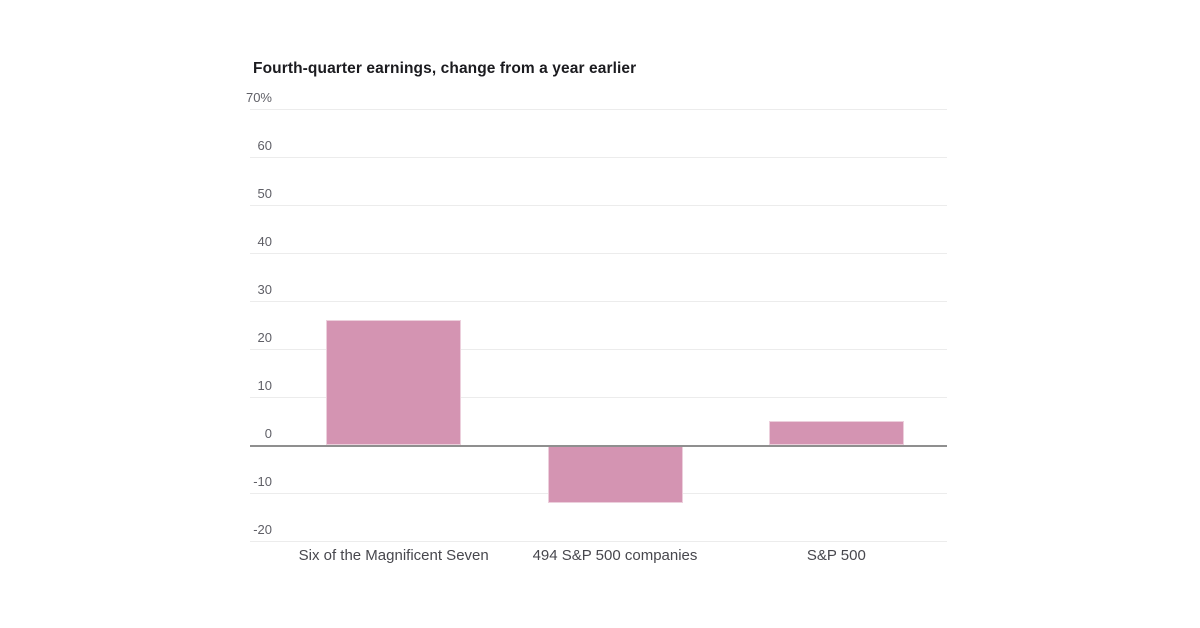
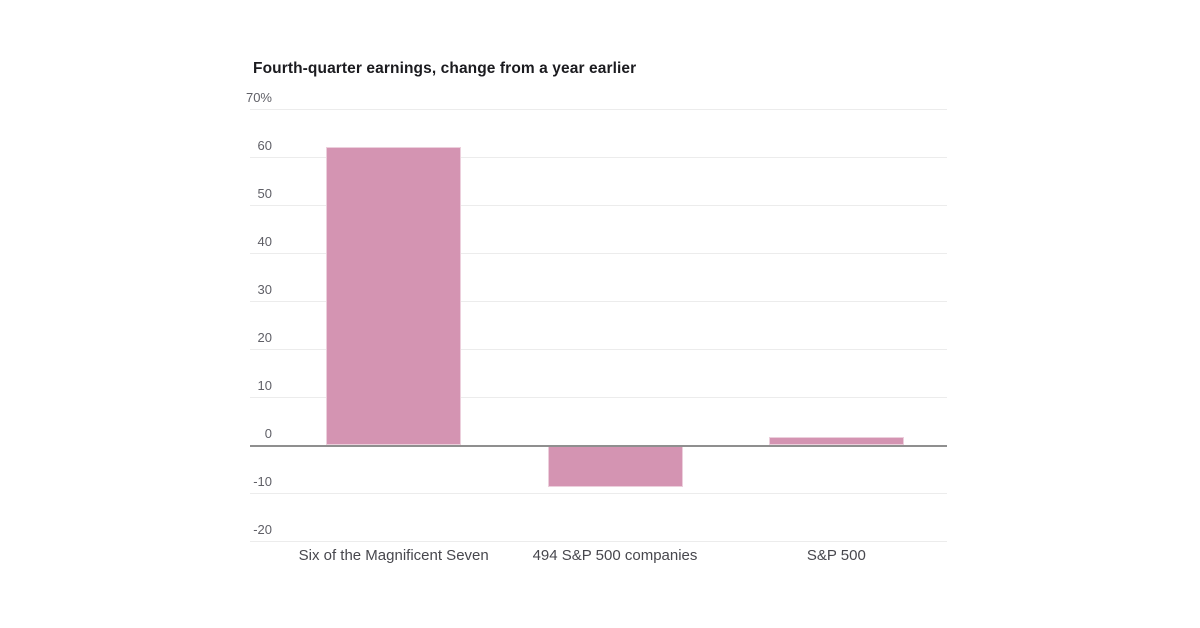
Six of the Magnificent Seven: 26% -> 62%
494 S&P 500 companies: -12% -> -9%
S&P 500: 5% -> 2%
